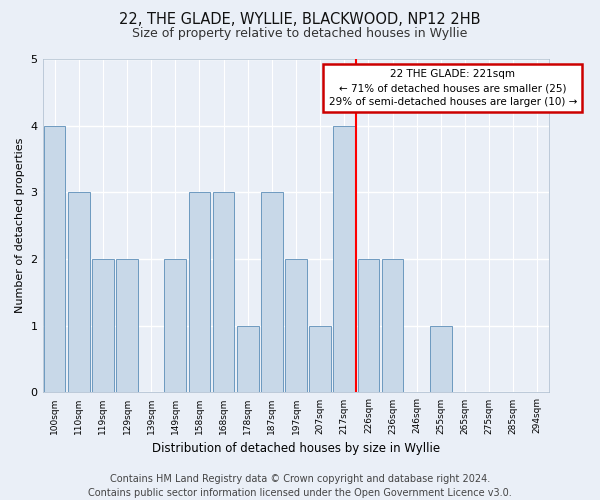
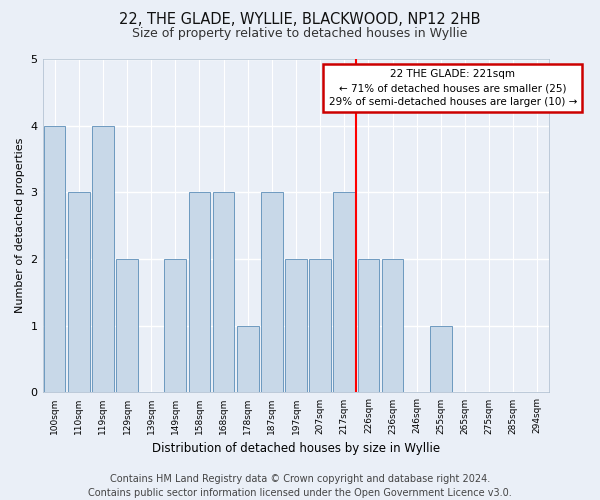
119sqm: 2 -> 4
207sqm: 1 -> 2
217sqm: 4 -> 3
